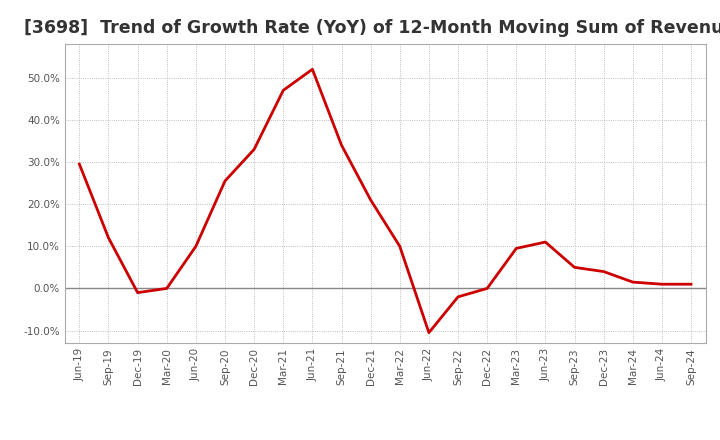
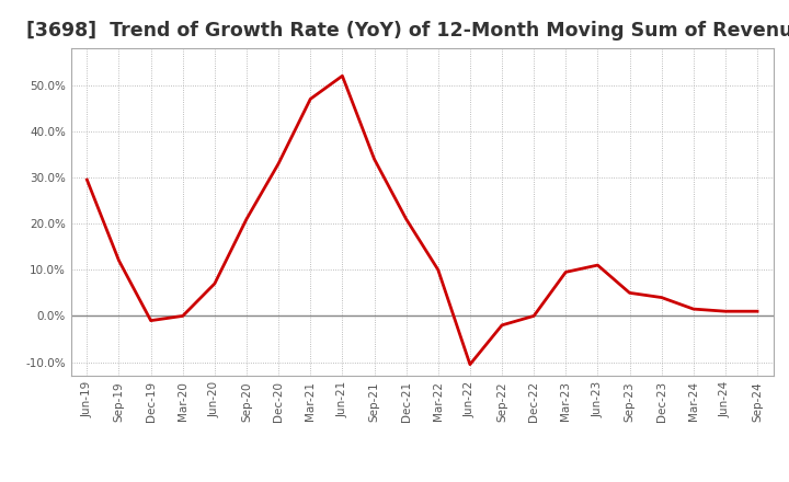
Jun-20: 10.0% -> 7.0%
Sep-20: 25.5% -> 21.0%
